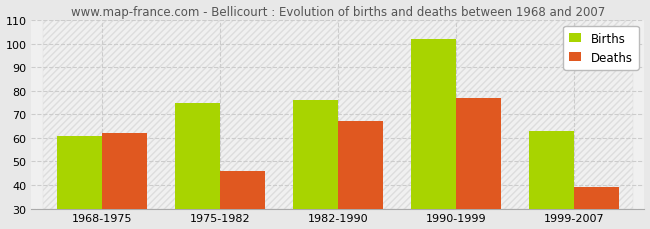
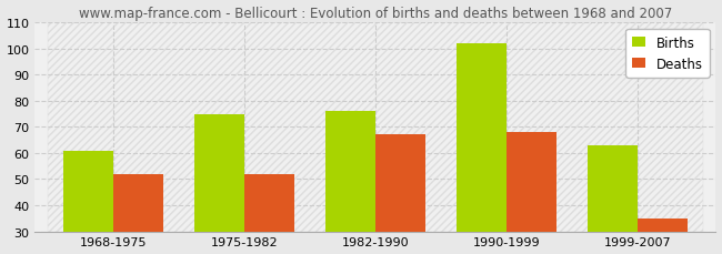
Deaths/1968-1975: 62 -> 52
Deaths/1975-1982: 46 -> 52
Deaths/1990-1999: 77 -> 68
Deaths/1999-2007: 39 -> 35
